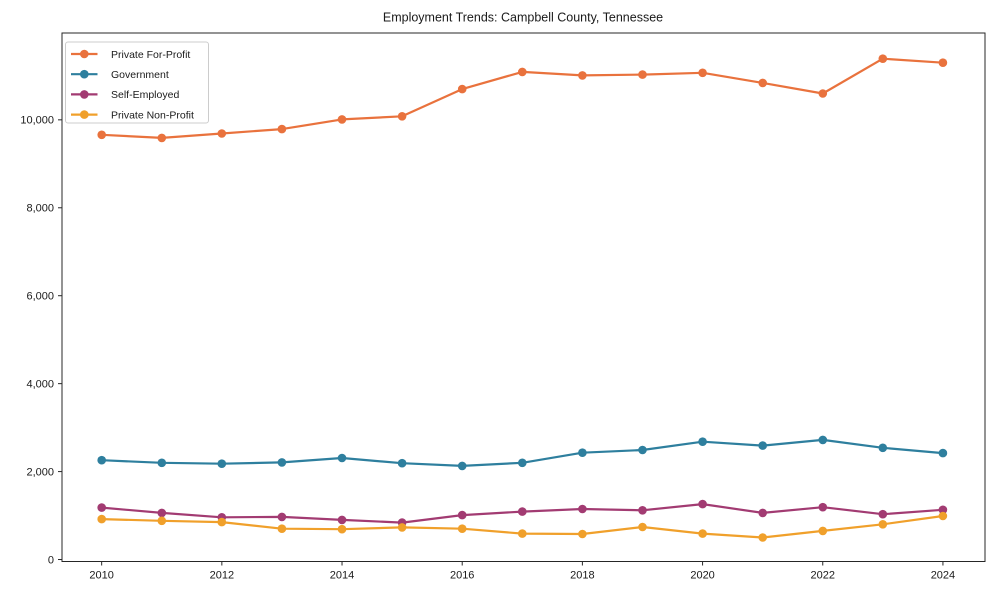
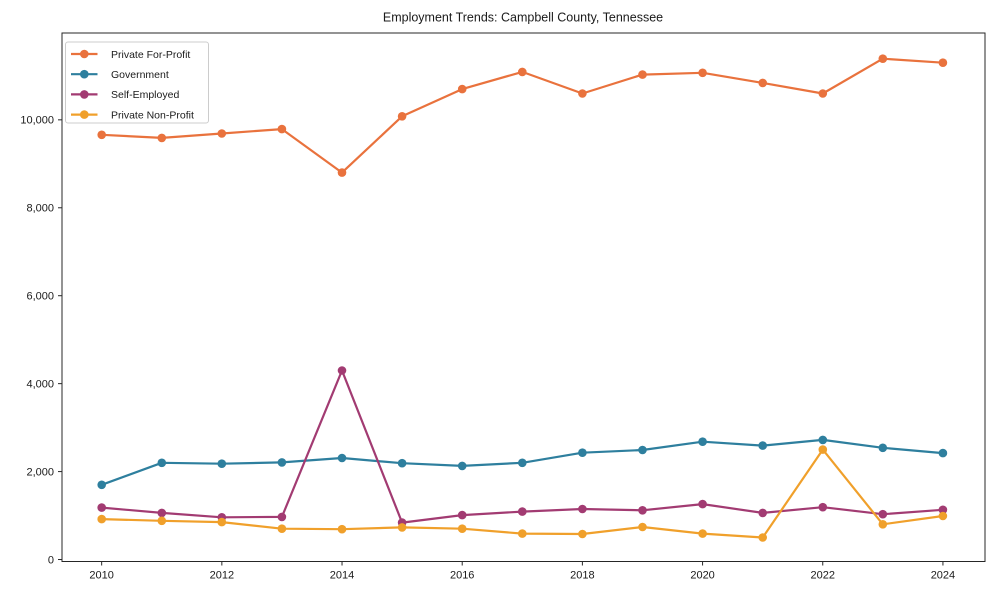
Government/2010: 2300 -> 1700
Private For-Profit/2014: 10000 -> 8800
Self-Employed/2014: 900 -> 4300
Private For-Profit/2018: 11000 -> 10600
Private Non-Profit/2022: 600 -> 2500
